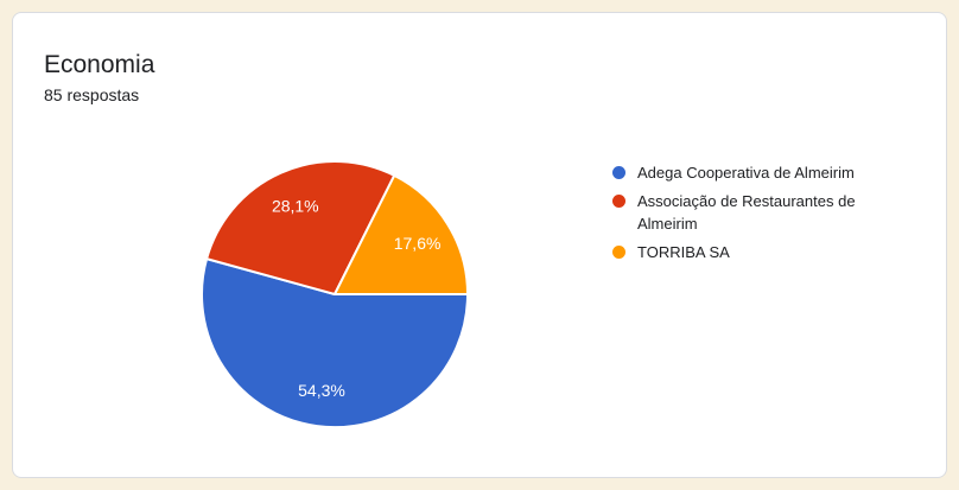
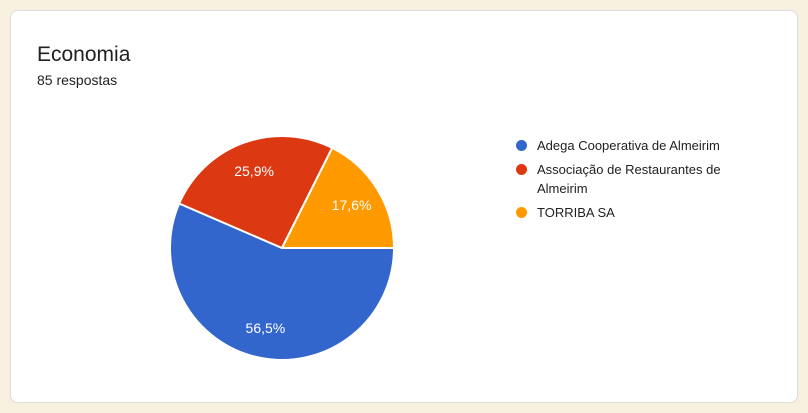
Adega Cooperativa de Almeirim: 54,3% -> 56,5%
Associação de Restaurantes de Almeirim: 28,1% -> 25,9%
